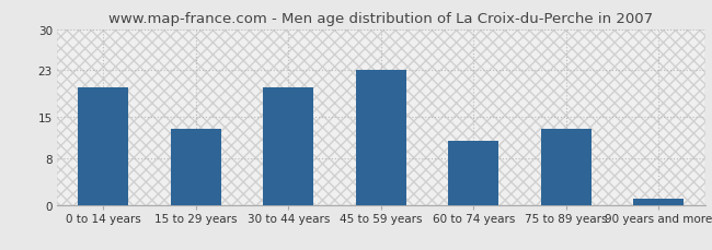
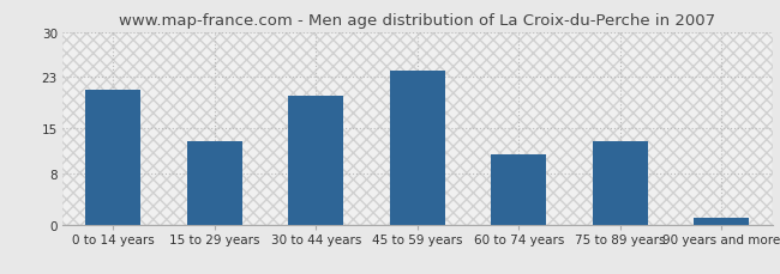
0 to 14 years: 20 -> 21
45 to 59 years: 23 -> 24
